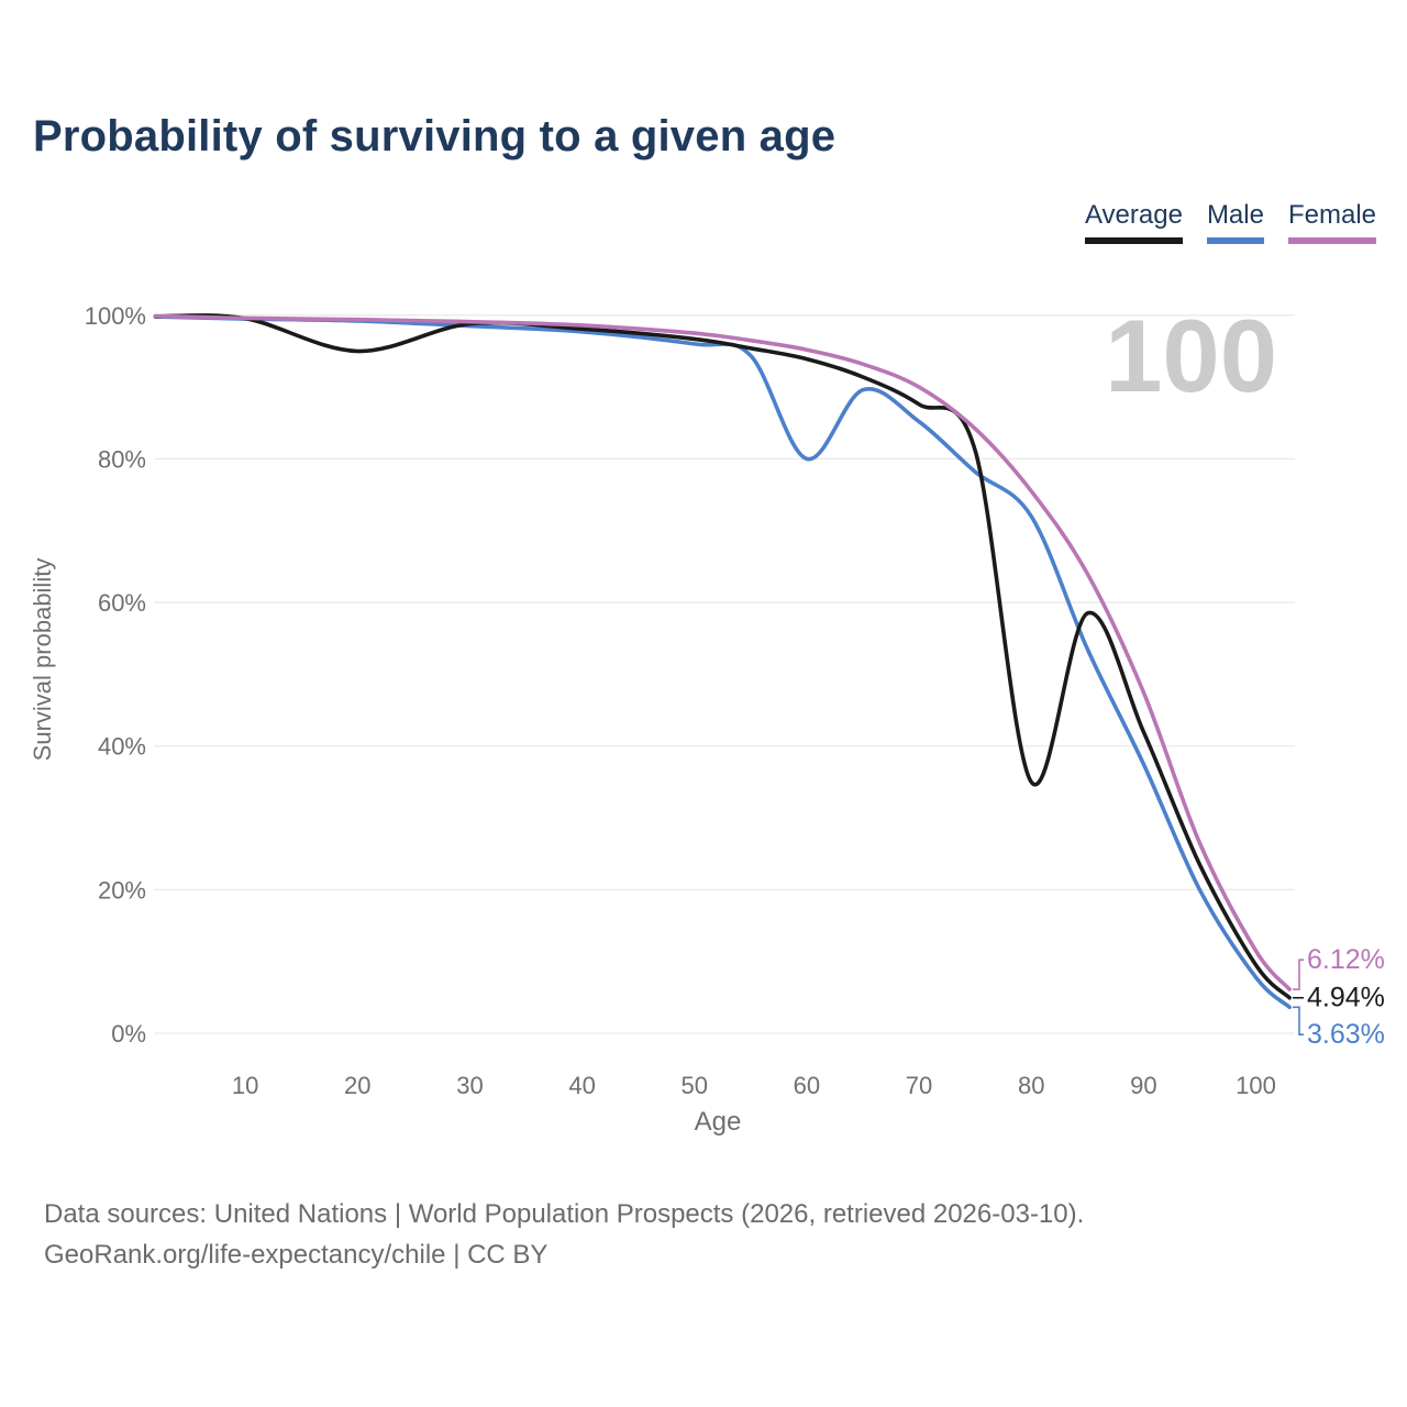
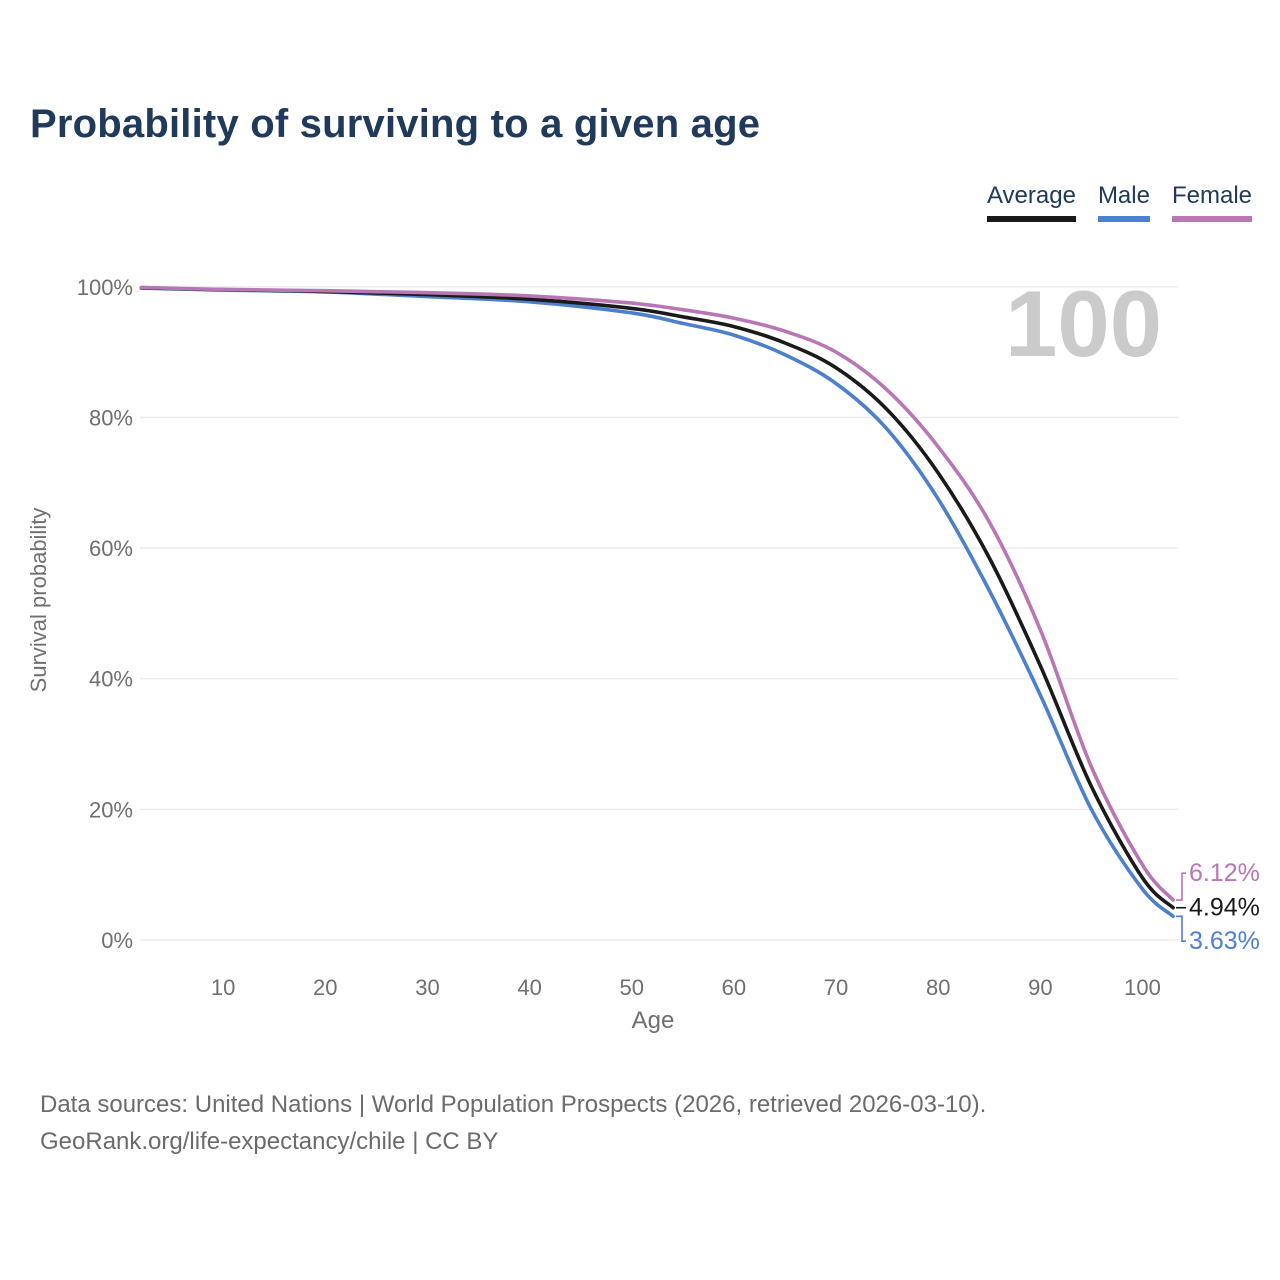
Average/20: 95% -> 99%
Male/60: 80% -> 93%
Male/80: 72% -> 68%
Average/80: 35% -> 72%
